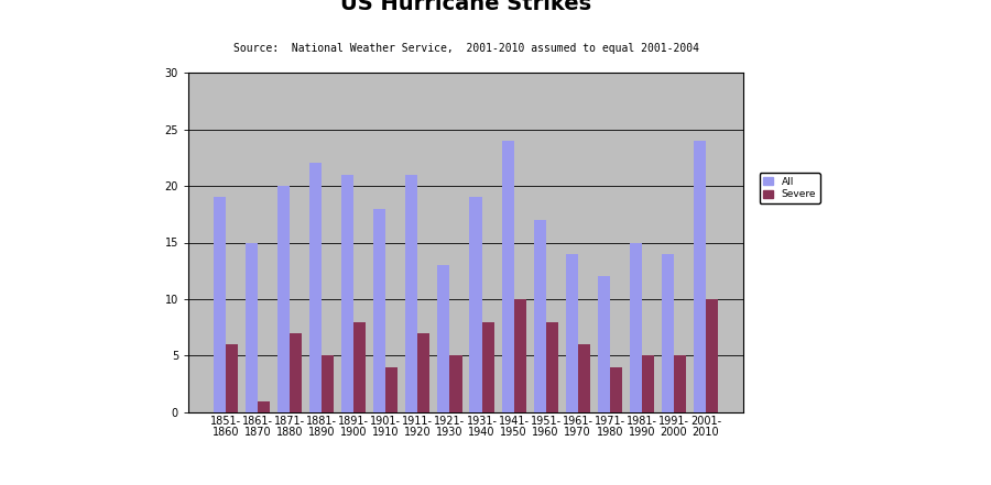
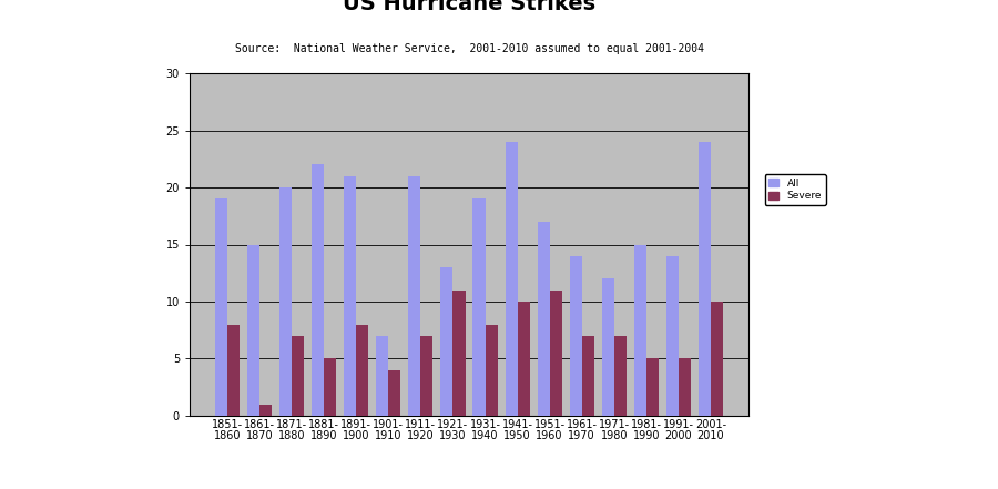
Severe/1851- 1860: 6 -> 8
All/1901- 1910: 18 -> 7
Severe/1921- 1930: 5 -> 11
Severe/1951- 1960: 8 -> 11
Severe/1961- 1970: 6 -> 7
Severe/1971- 1980: 4 -> 7
